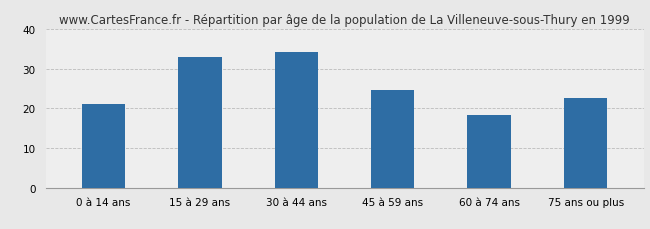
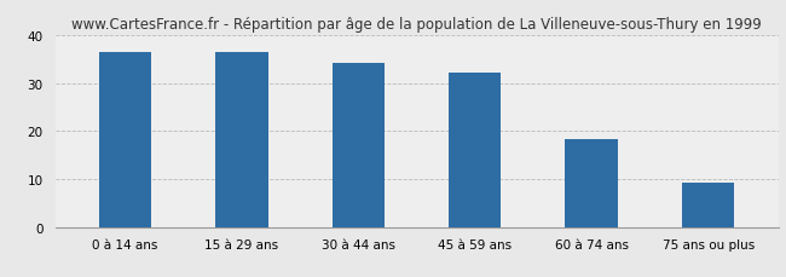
0 à 14 ans: 21.0 -> 36.5
15 à 29 ans: 33.0 -> 36.5
45 à 59 ans: 24.5 -> 32.2
75 ans ou plus: 22.5 -> 9.3
